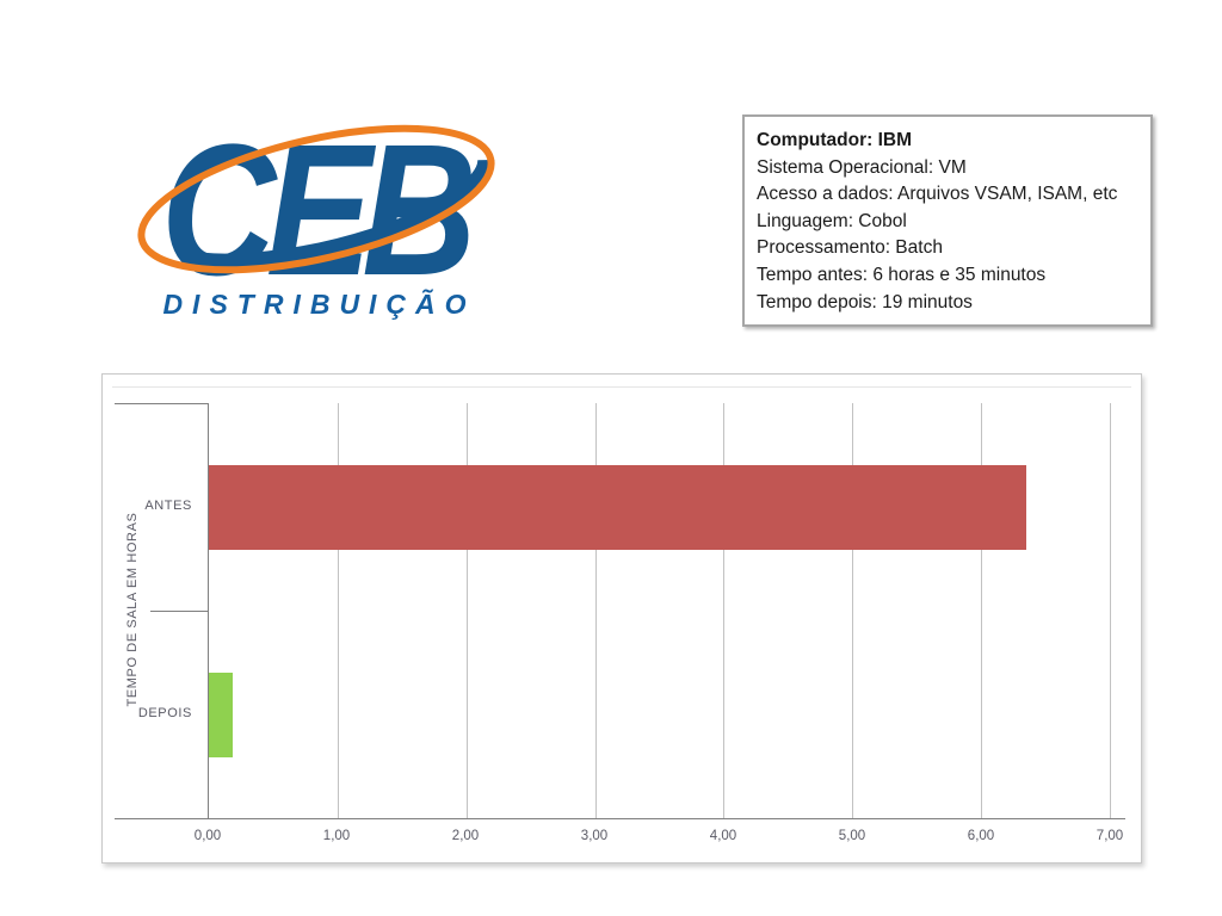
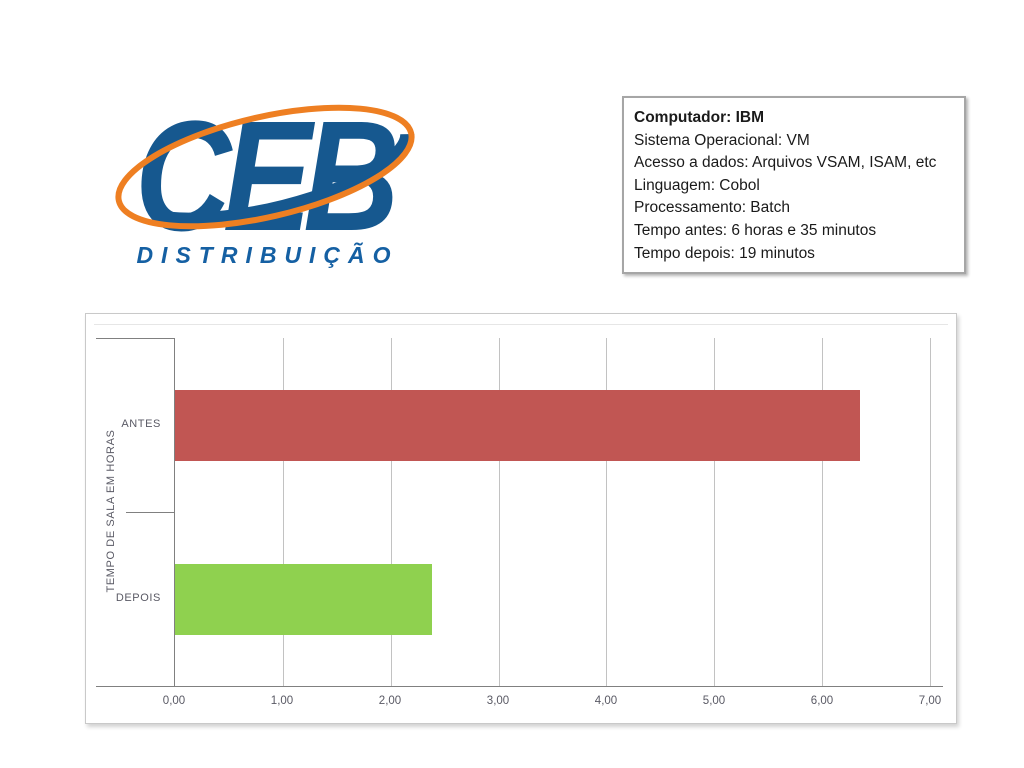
DEPOIS: 0,19 -> 2,38
